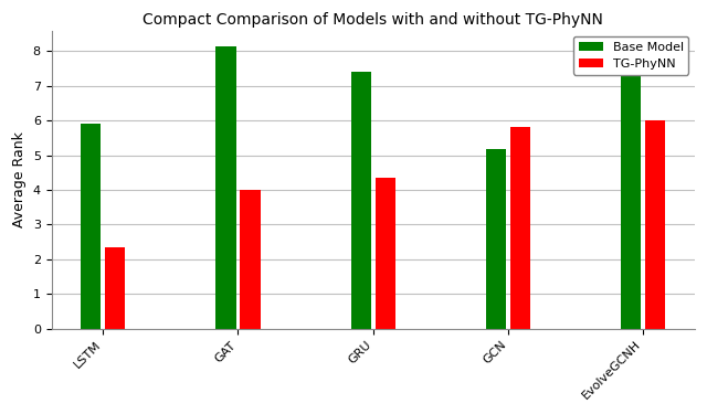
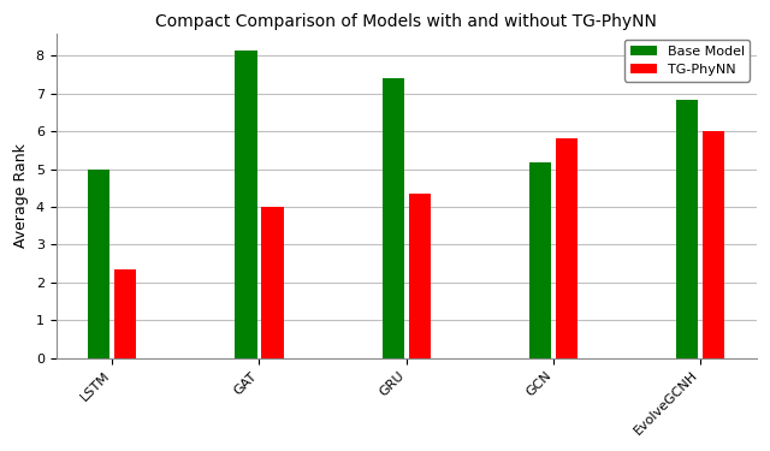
Base Model/LSTM: 5.90 -> 5.00
Base Model/EvolveGCNH: 7.30 -> 6.83
